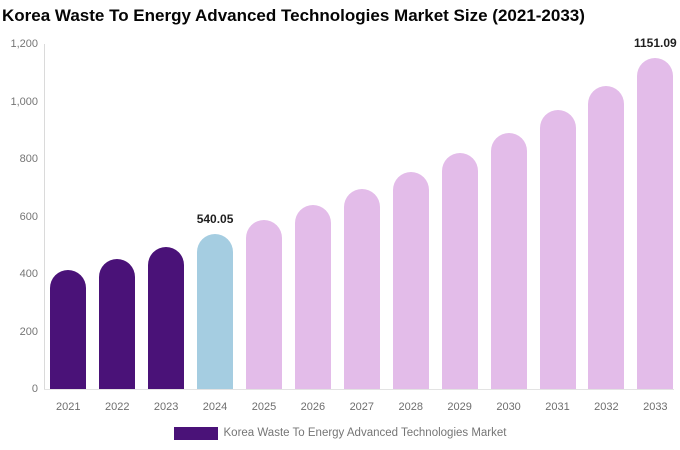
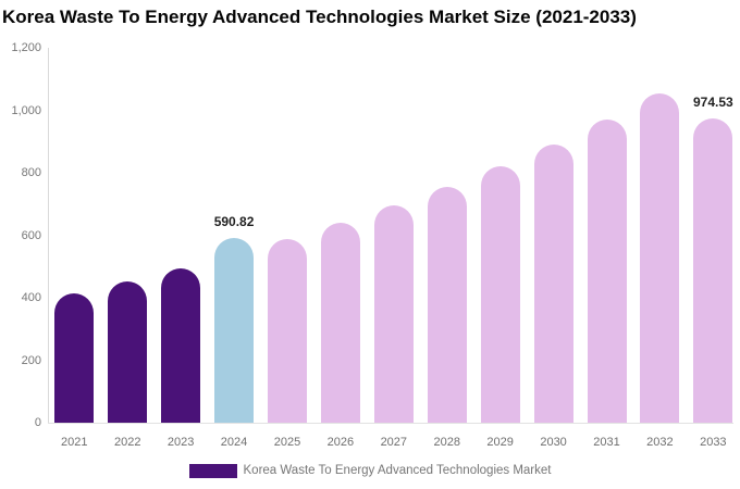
2024: 540.05 -> 590.82
2033: 1151.09 -> 974.53
